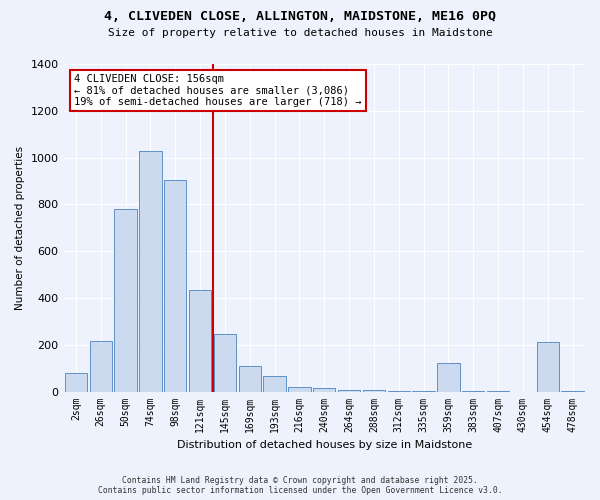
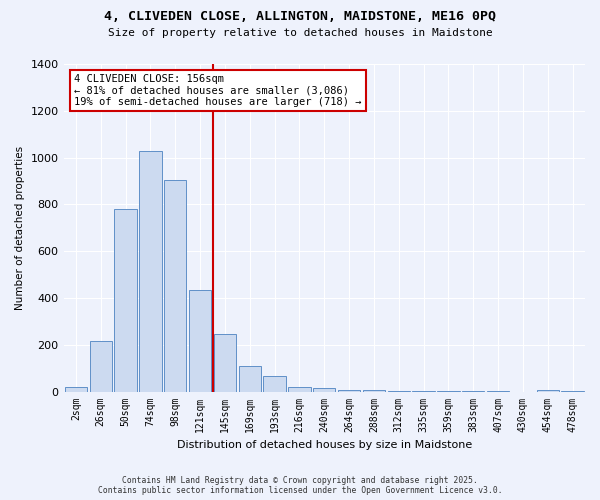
2sqm: 80 -> 20
359sqm: 120 -> 2
454sqm: 210 -> 5
